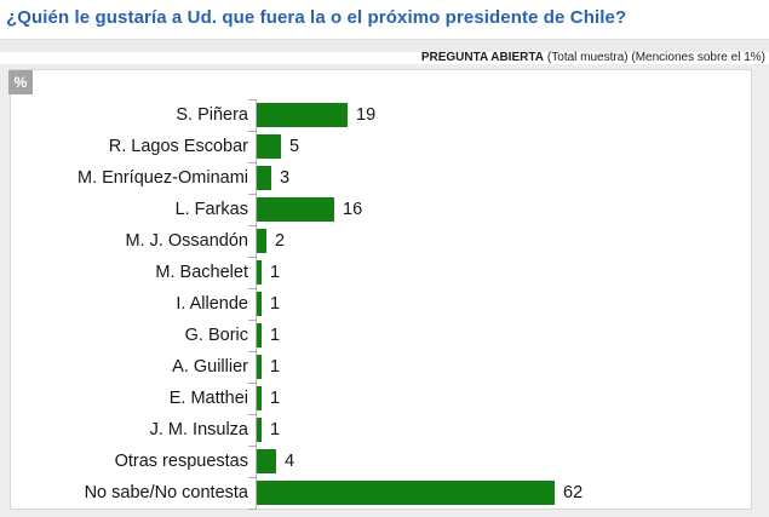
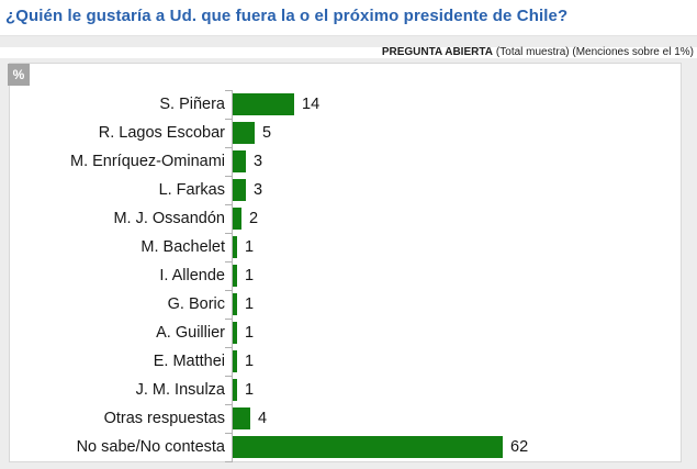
S. Piñera: 19 -> 14
L. Farkas: 16 -> 3
